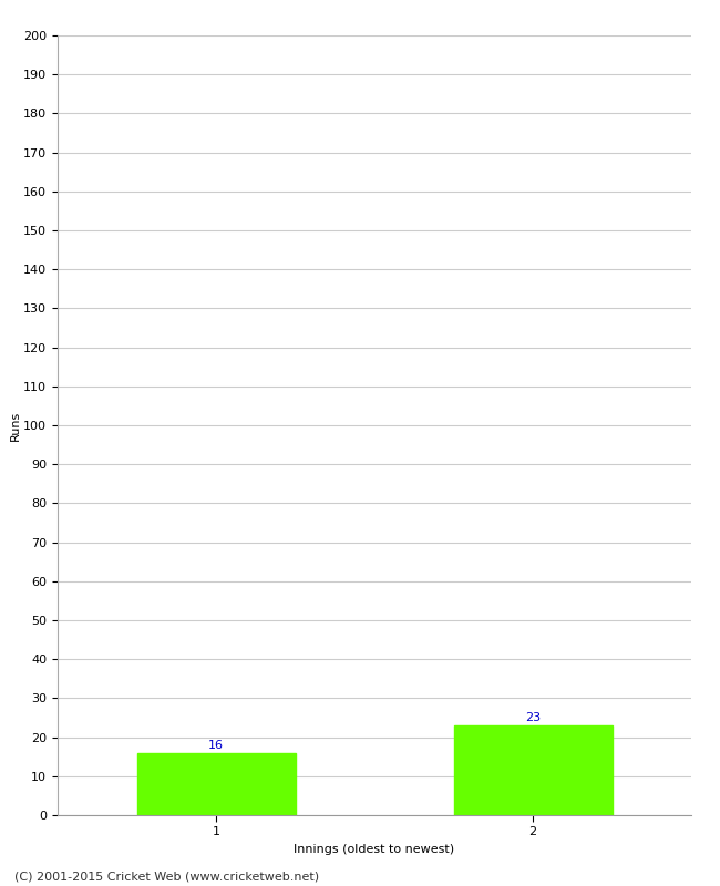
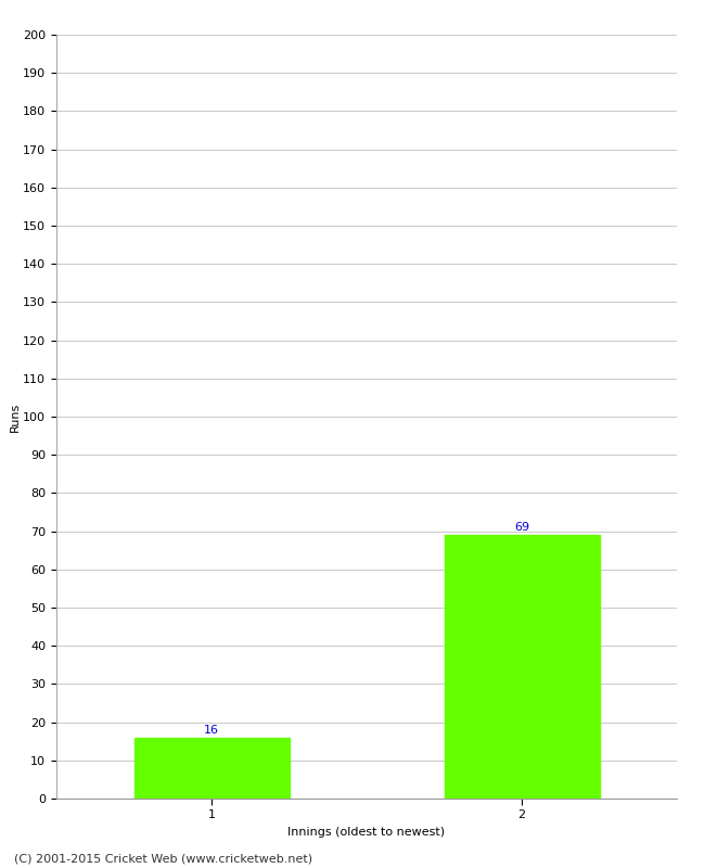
2: 23 -> 69
